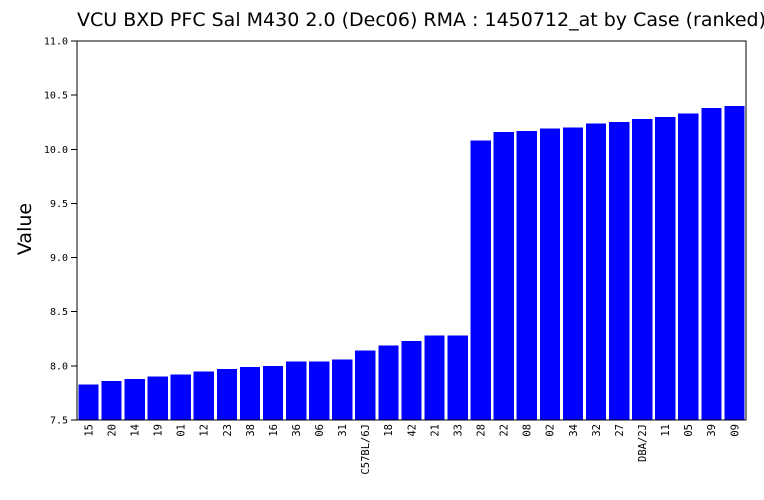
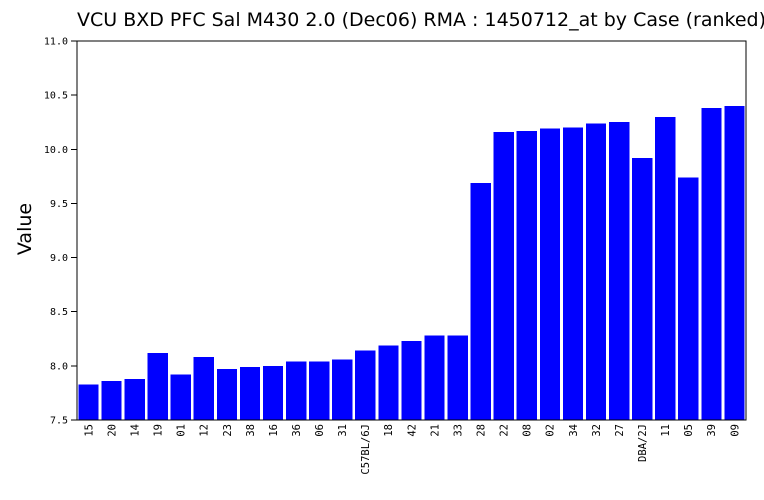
19: 7.90 -> 8.12
12: 7.95 -> 8.08
28: 10.08 -> 9.69
DBA/2J: 10.28 -> 9.92
05: 10.33 -> 9.74
